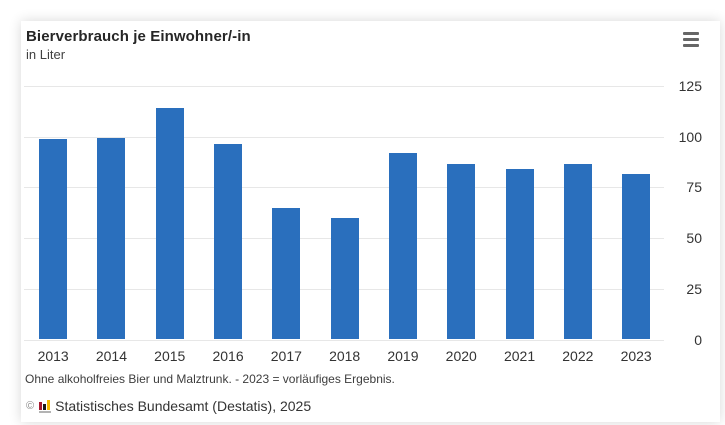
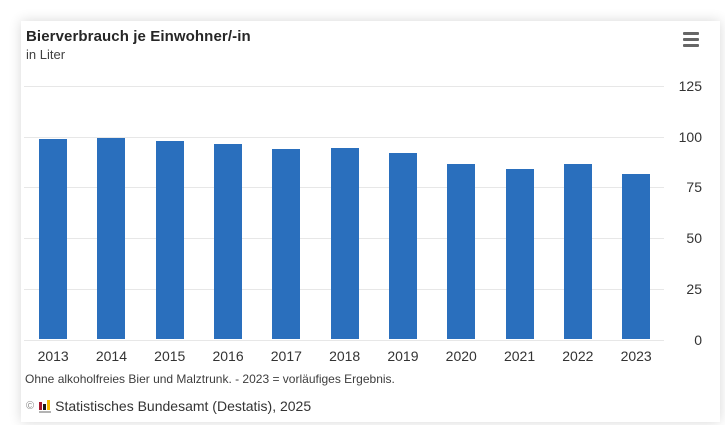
2015: 114 -> 98
2017: 65 -> 94
2018: 60 -> 94
